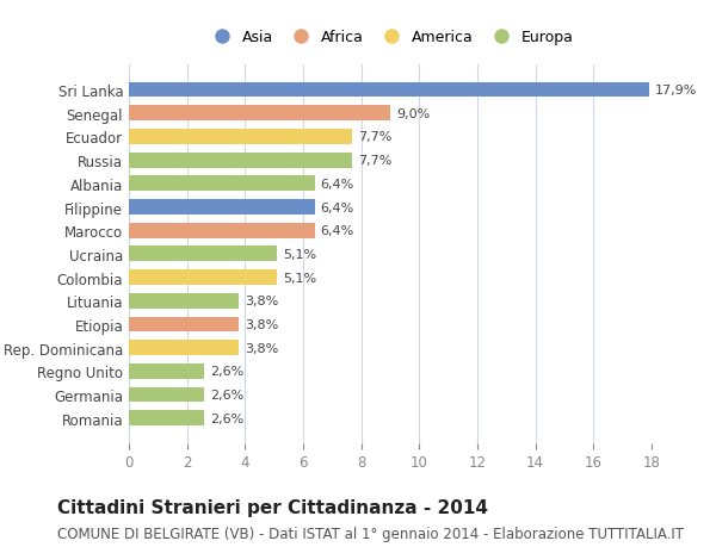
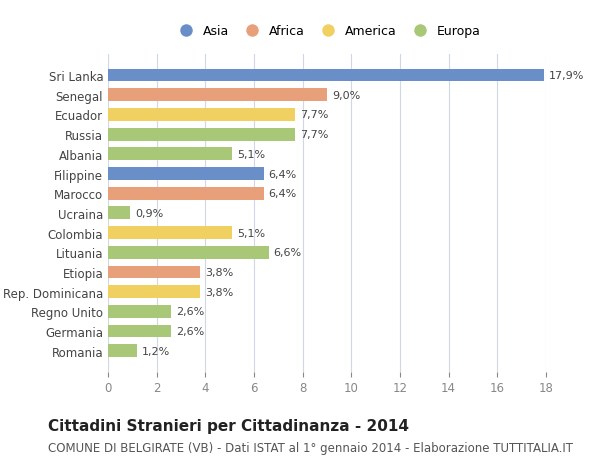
Albania: 6,4% -> 5,1%
Ucraina: 5,1% -> 0,9%
Lituania: 3,8% -> 6,6%
Romania: 2,6% -> 1,2%
